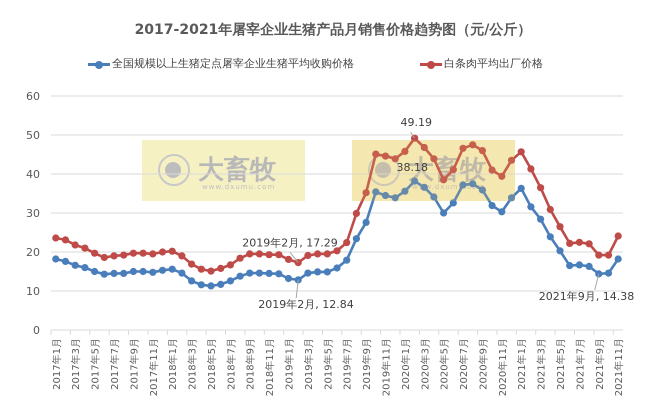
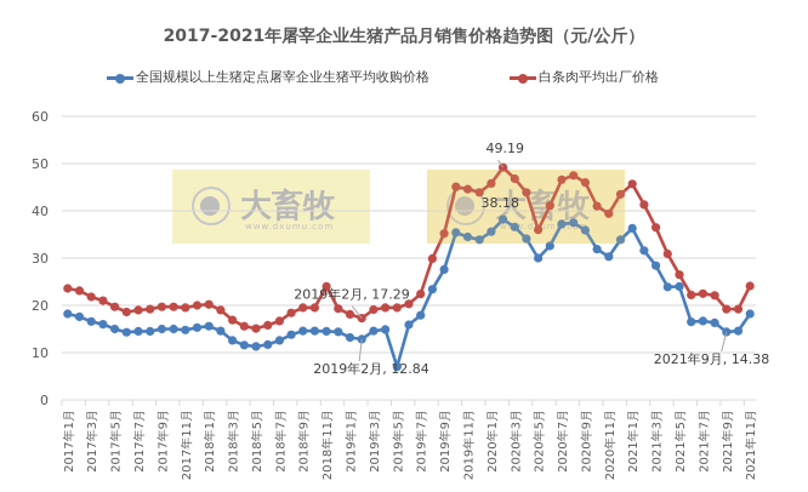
白条肉平均出厂价格/2018年11月: 19 -> 24
全国规模以上生猪定点屠宰企业生猪平均收购价格/2019年5月: 15 -> 7
白条肉平均出厂价格/2020年5月: 38 -> 36
全国规模以上生猪定点屠宰企业生猪平均收购价格/2021年5月: 20 -> 24
